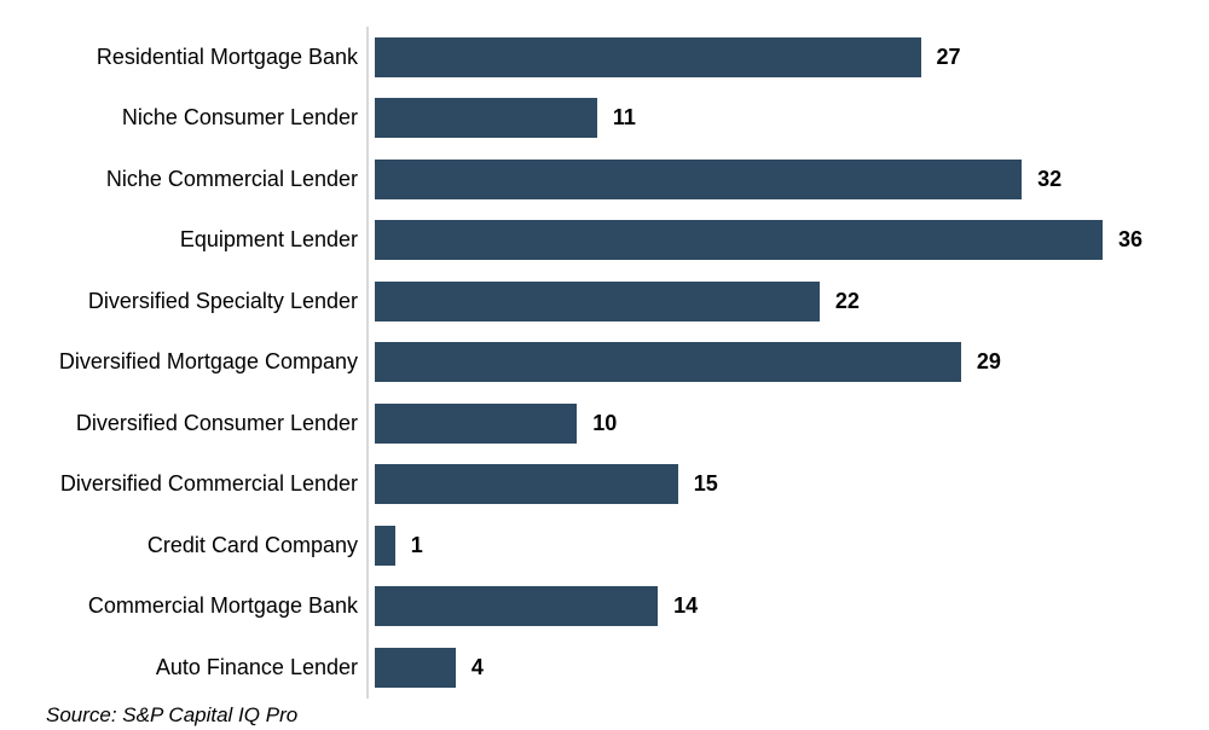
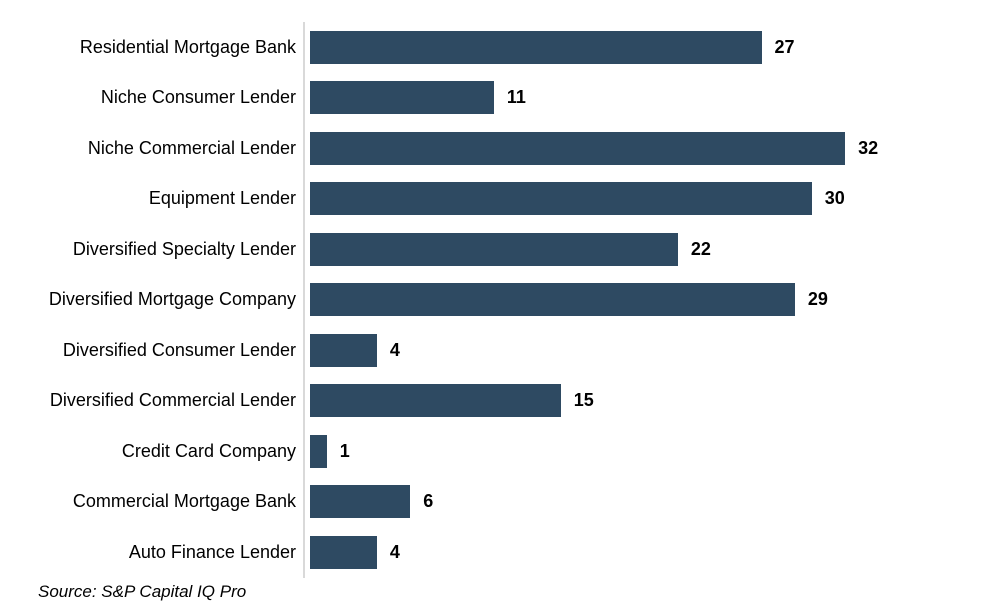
Equipment Lender: 36 -> 30
Diversified Consumer Lender: 10 -> 4
Commercial Mortgage Bank: 14 -> 6
